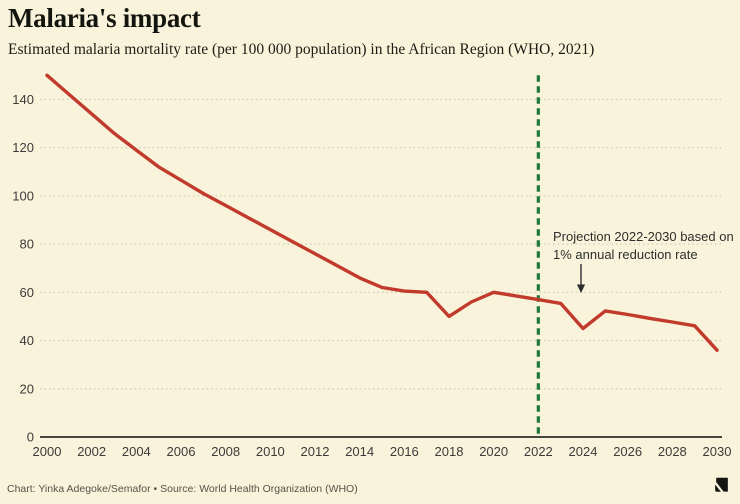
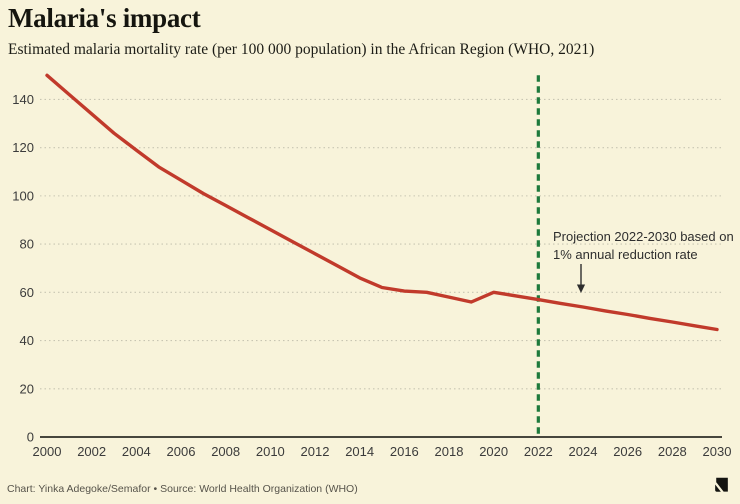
2018: 50 -> 58
2024: 45 -> 54
2030: 36 -> 45
